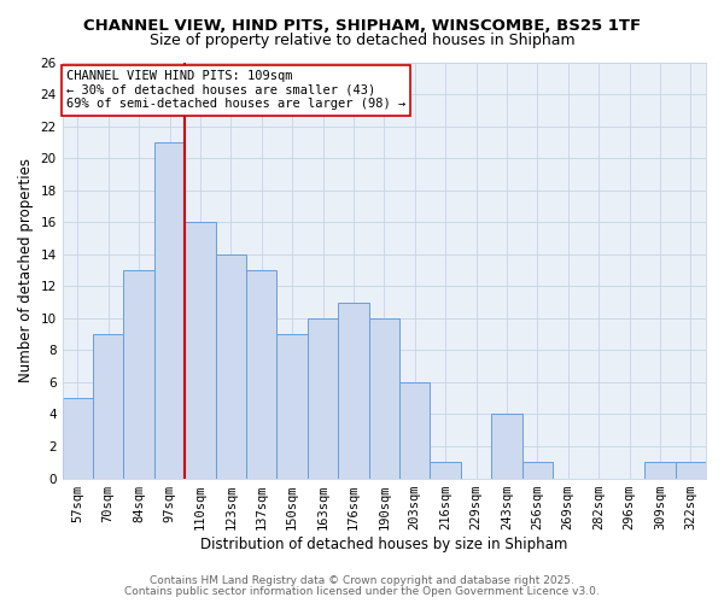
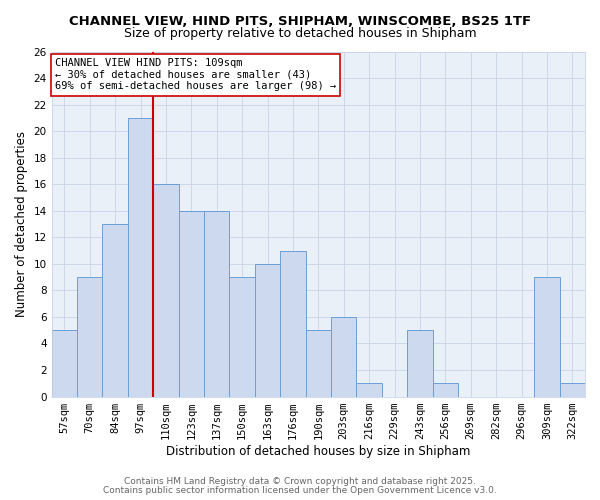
137sqm: 13 -> 14
190sqm: 10 -> 5
243sqm: 4 -> 5
309sqm: 1 -> 9
